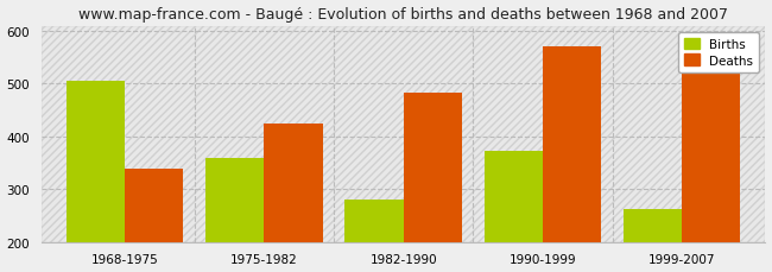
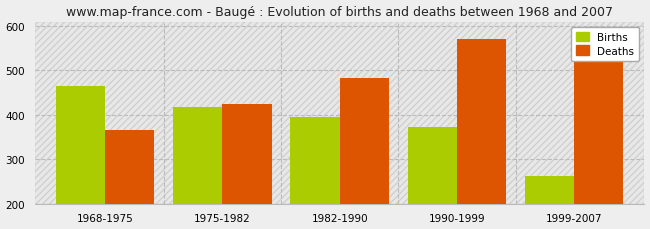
Births/1968-1975: 505 -> 464
Deaths/1968-1975: 340 -> 365
Births/1975-1982: 360 -> 417
Births/1982-1990: 280 -> 396
